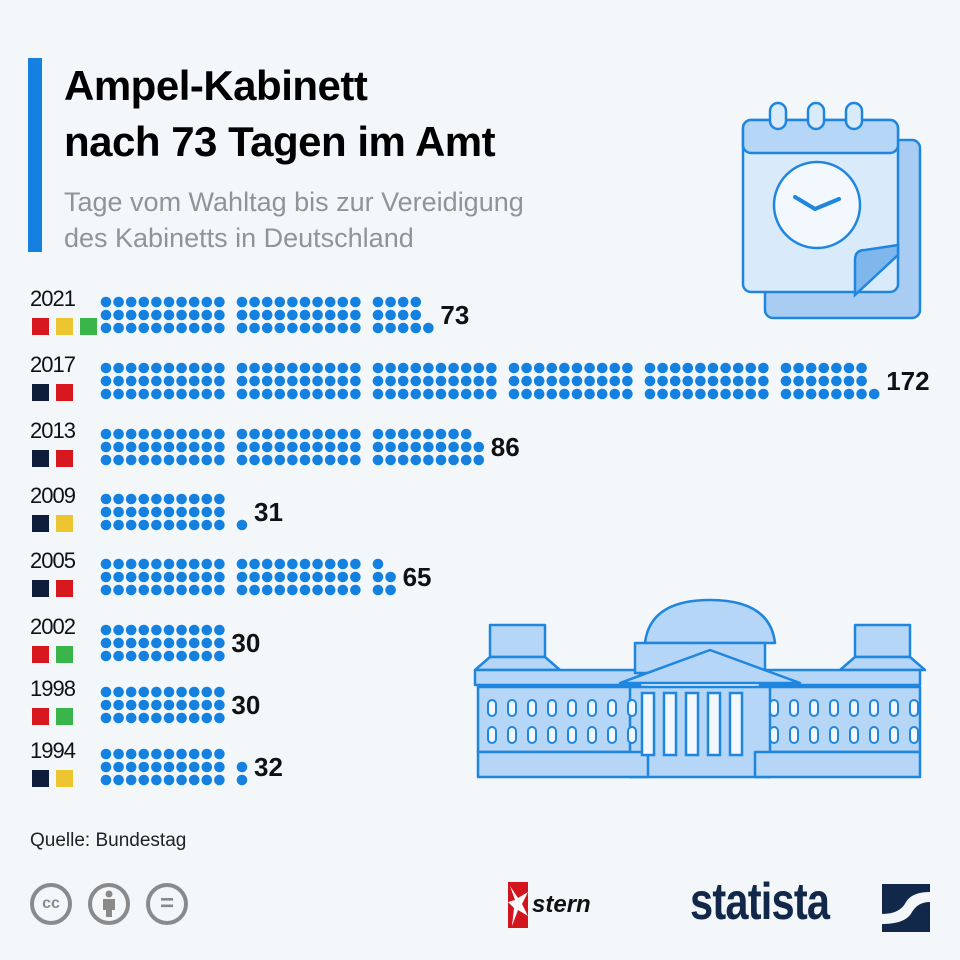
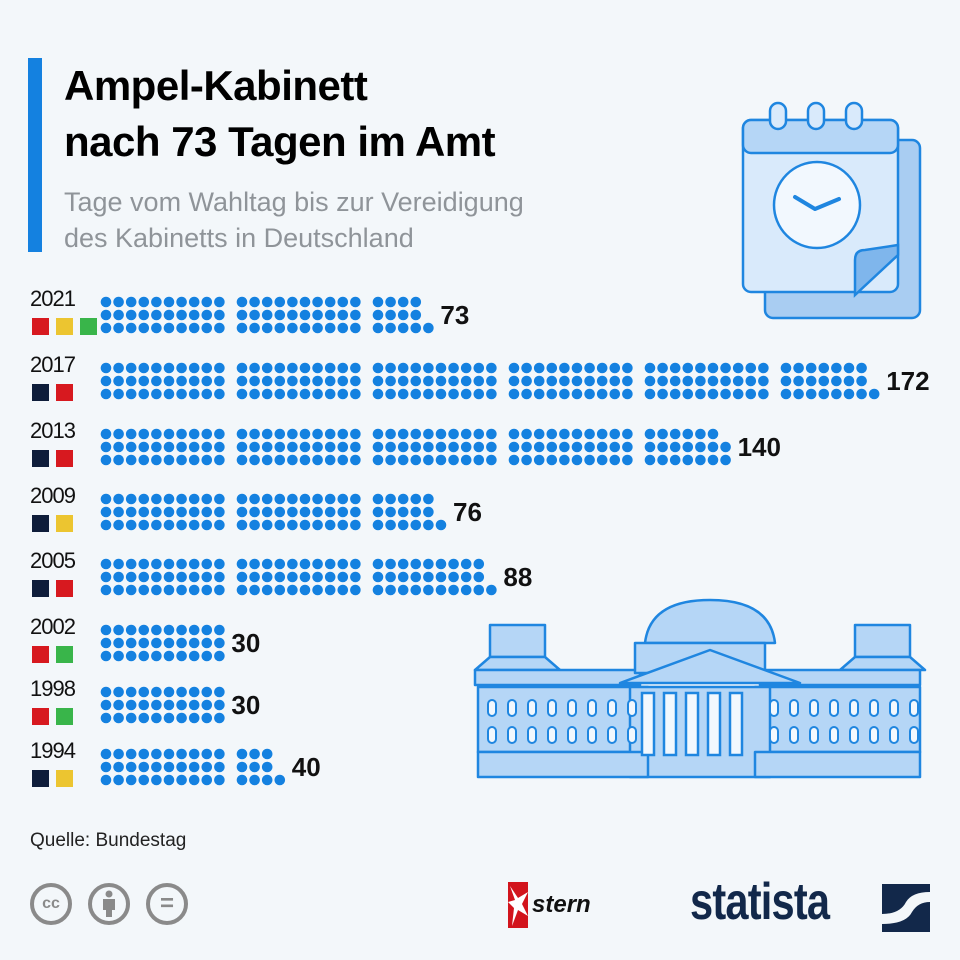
2013: 86 -> 140
2009: 31 -> 76
2005: 65 -> 88
1994: 32 -> 40
